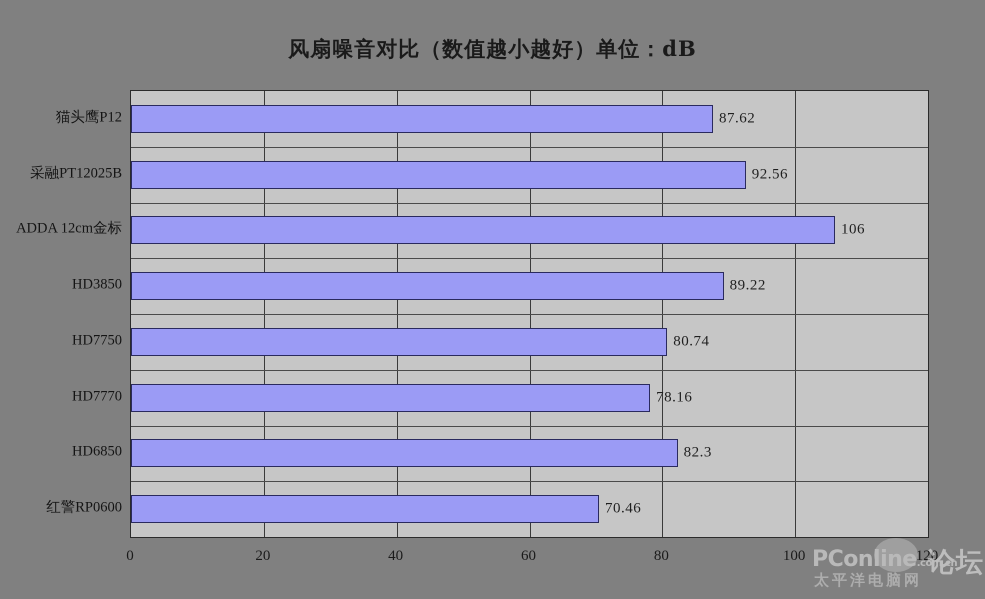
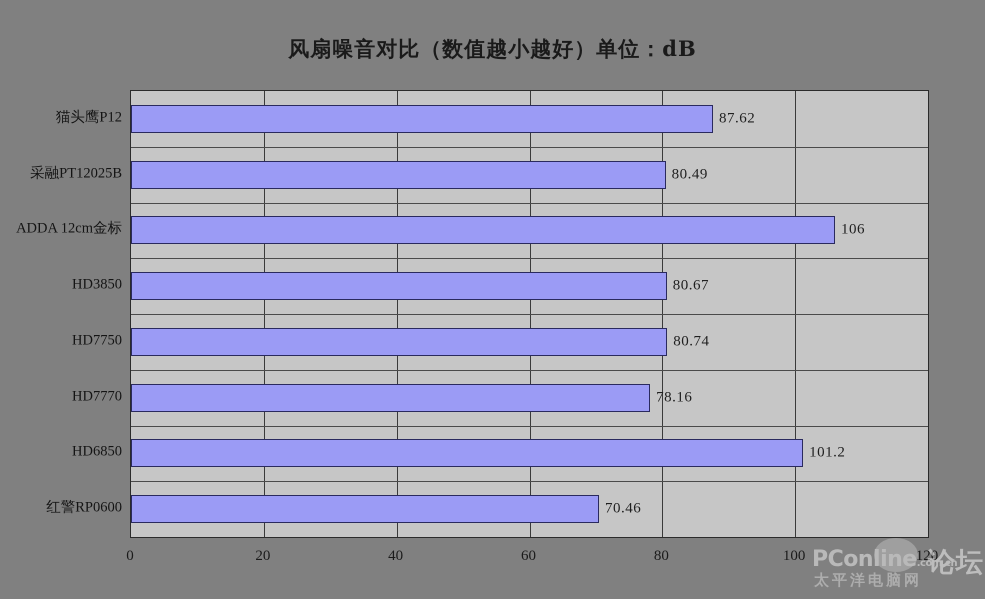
采融PT12025B: 92.56 -> 80.49
HD3850: 89.22 -> 80.67
HD6850: 82.3 -> 101.2
